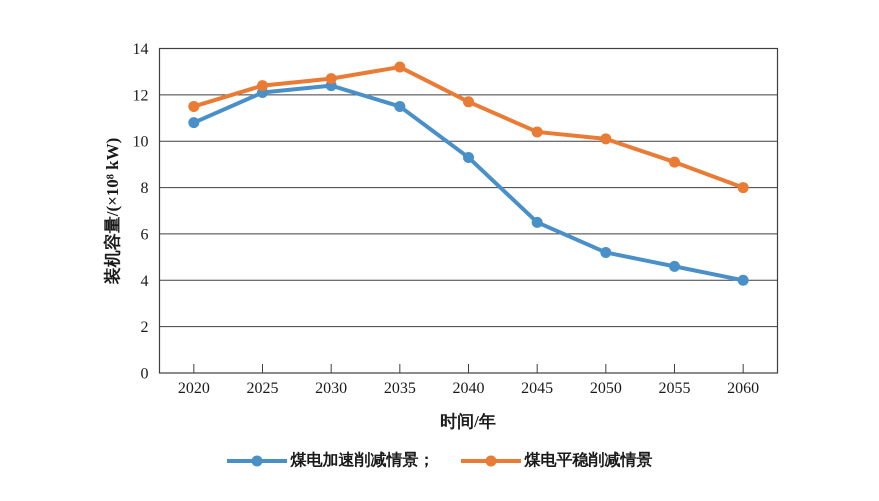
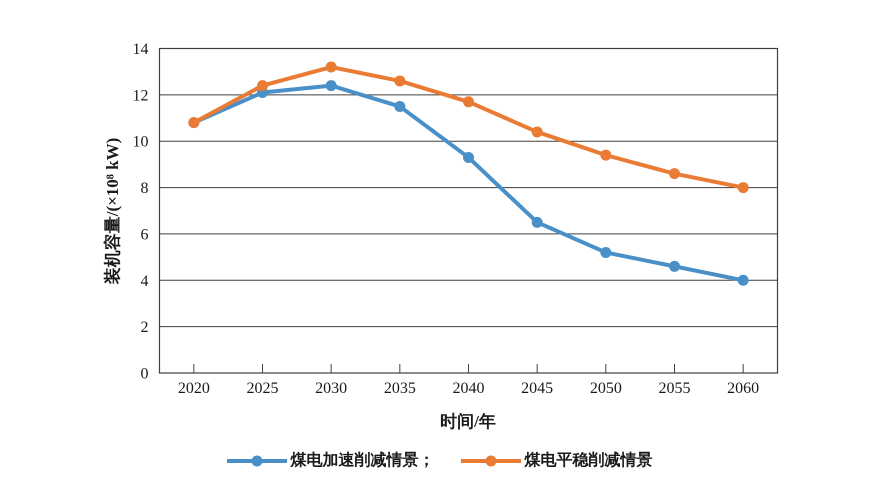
煤电平稳削减情景/2020: 11.5 -> 10.8
煤电平稳削减情景/2030: 12.7 -> 13.2
煤电平稳削减情景/2035: 13.2 -> 12.6
煤电平稳削减情景/2050: 10.1 -> 9.4
煤电平稳削减情景/2055: 9.1 -> 8.6
